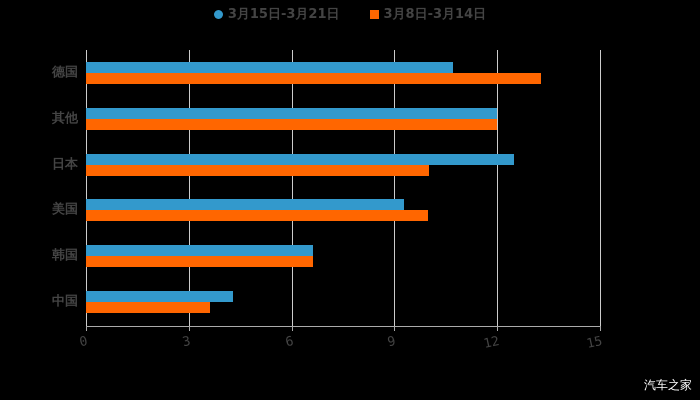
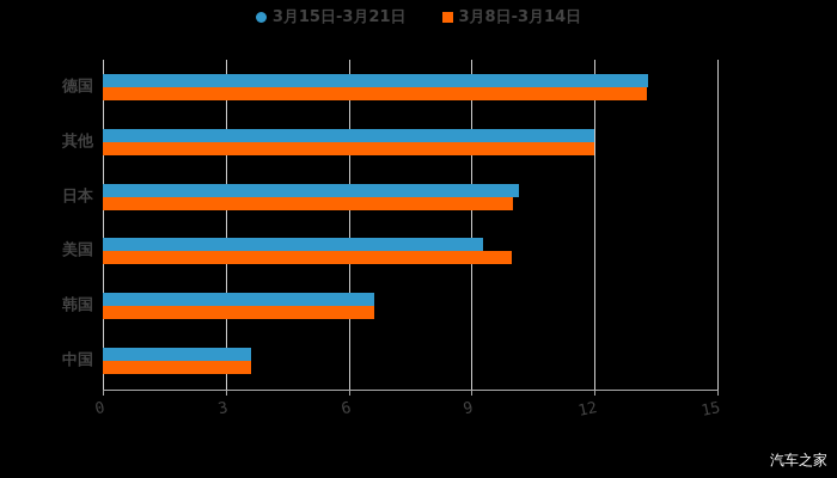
3月15日-3月21日/德国: 10.7 -> 13.3
3月15日-3月21日/日本: 12.5 -> 10.2
3月15日-3月21日/中国: 4.3 -> 3.6
